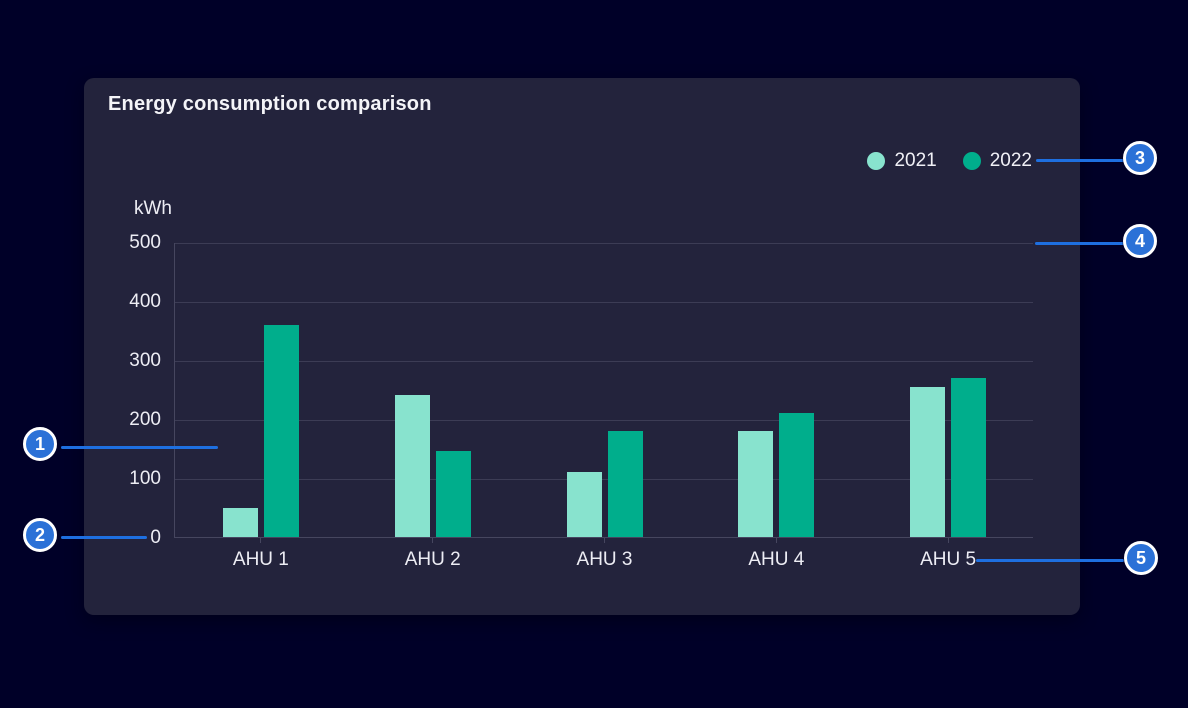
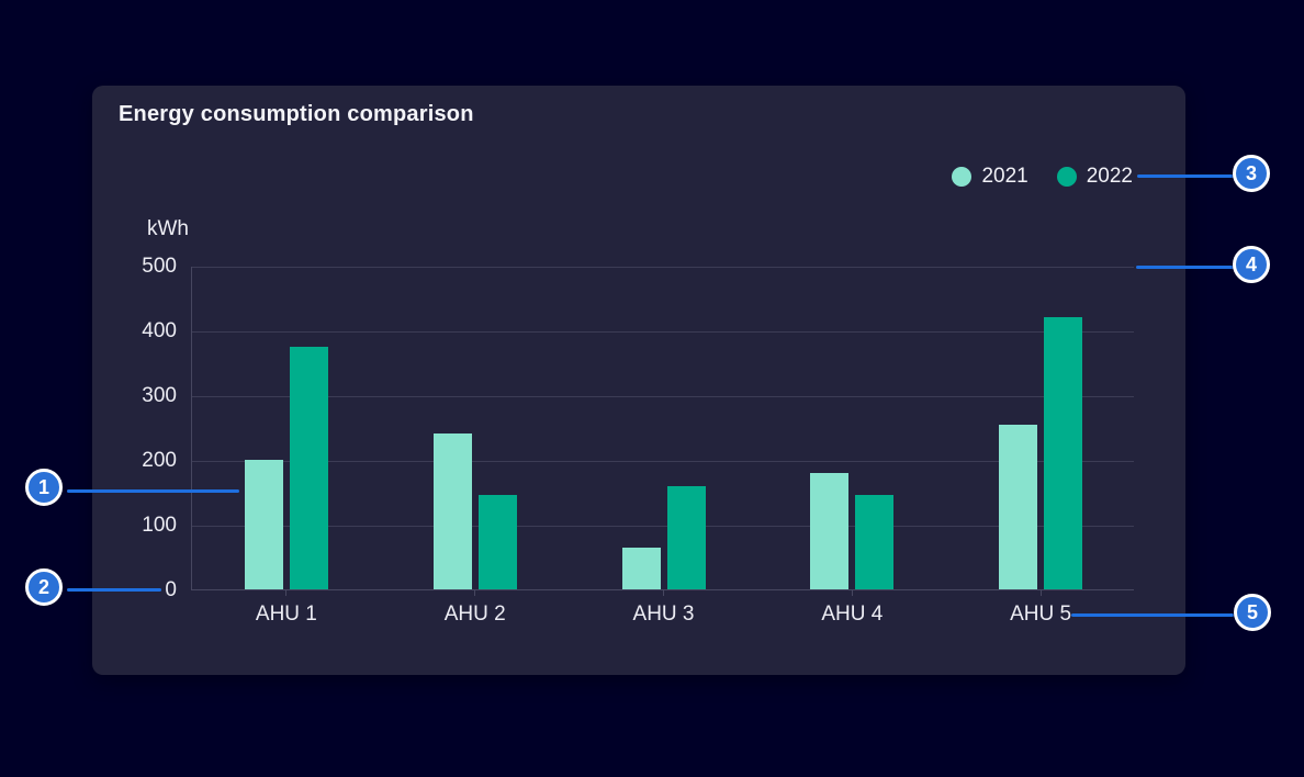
2021/AHU 1: 50 -> 200
2022/AHU 1: 360 -> 380
2021/AHU 3: 110 -> 60
2022/AHU 3: 180 -> 160
2022/AHU 4: 210 -> 140
2022/AHU 5: 270 -> 420
